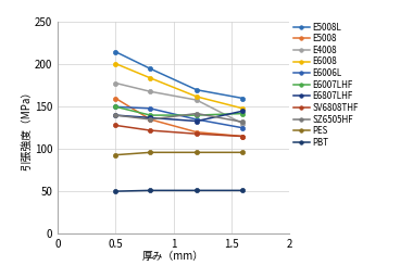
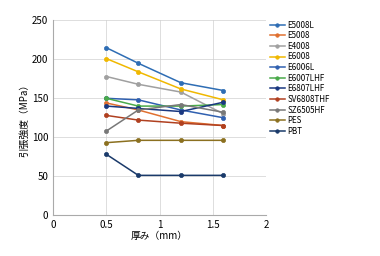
E5008/0.5: 160 -> 144
SZ6505HF/0.5: 140 -> 108
PBT/0.5: 50 -> 78
